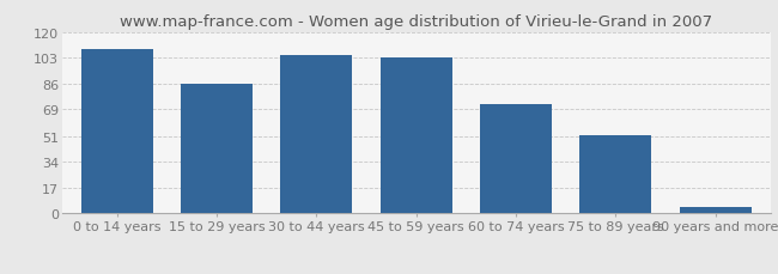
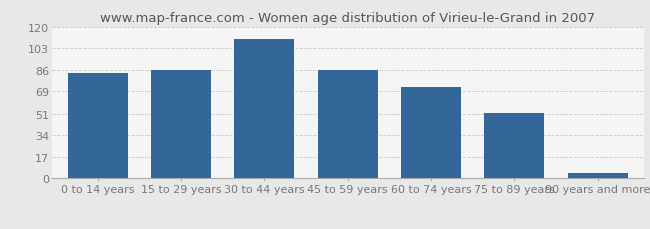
0 to 14 years: 109 -> 83
30 to 44 years: 105 -> 110
45 to 59 years: 103 -> 86
